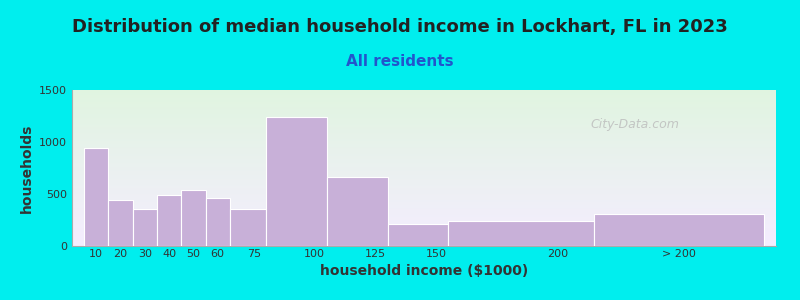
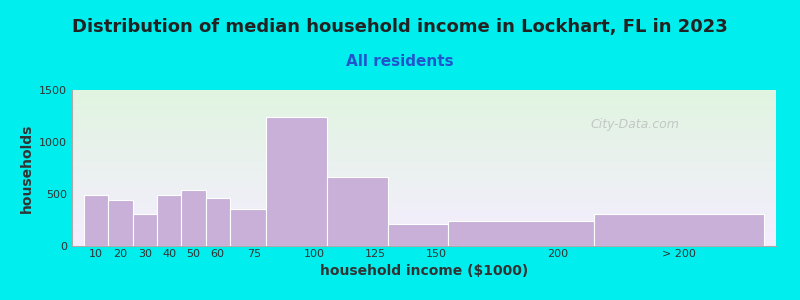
10: 940 -> 490
30: 360 -> 300
